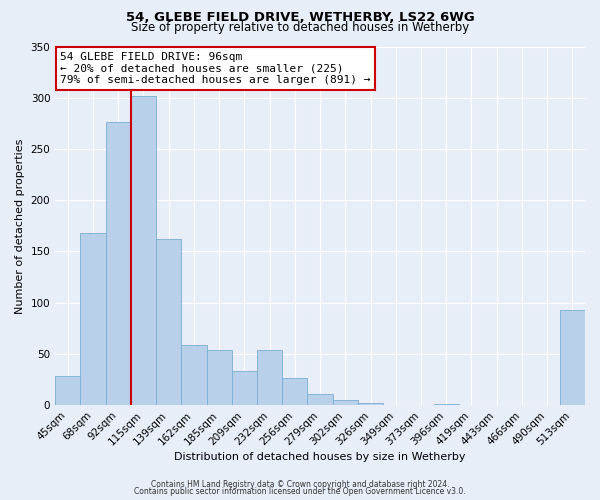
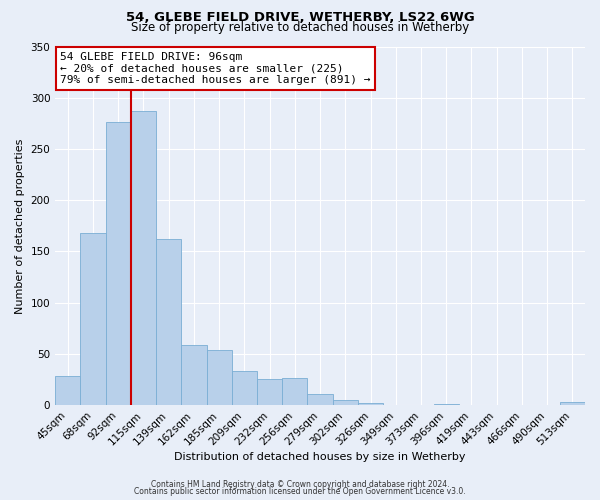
115sqm: 302 -> 287
232sqm: 54 -> 26
513sqm: 93 -> 3
